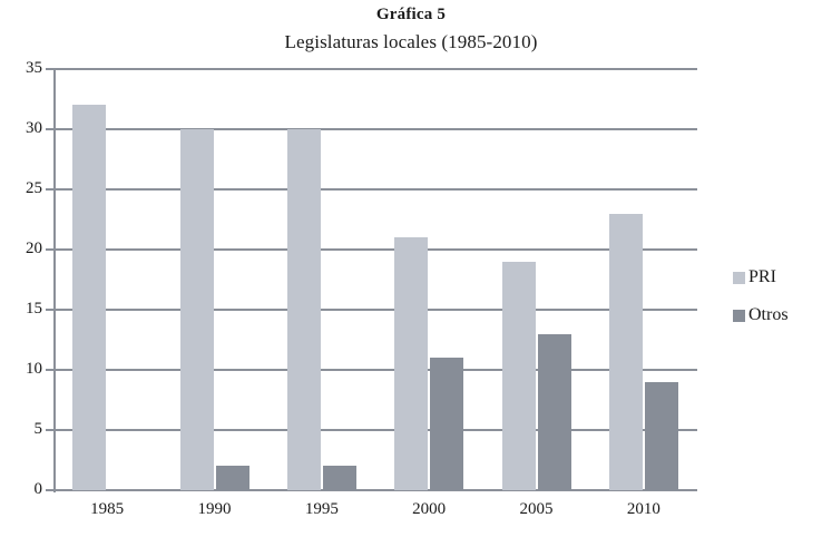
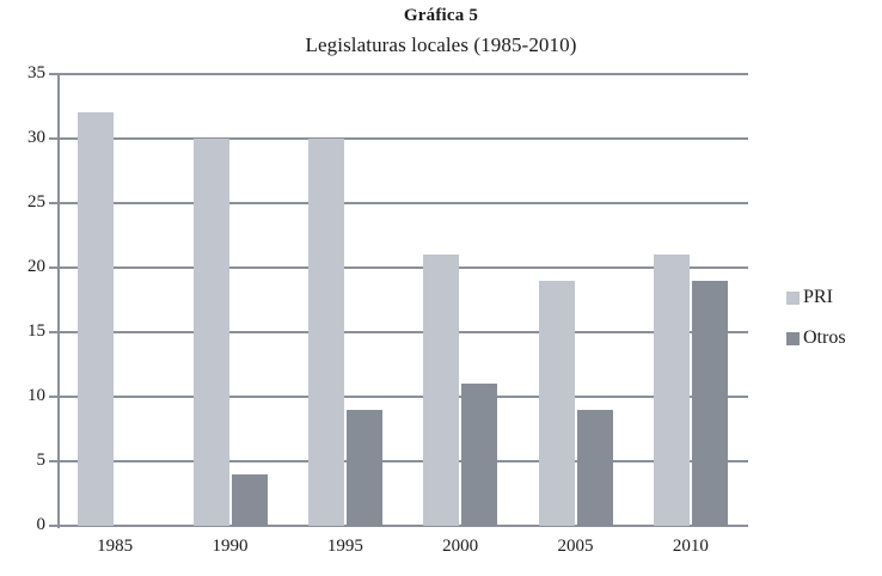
Otros/1990: 2 -> 4
Otros/1995: 2 -> 9
Otros/2005: 13 -> 9
PRI/2010: 23 -> 21
Otros/2010: 9 -> 19
